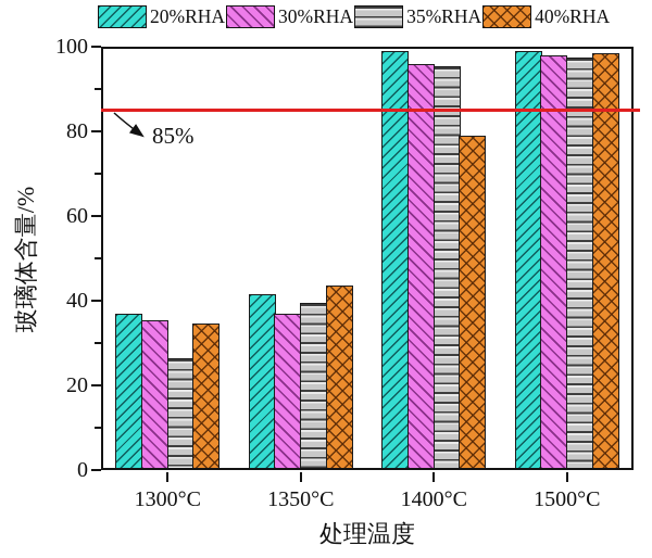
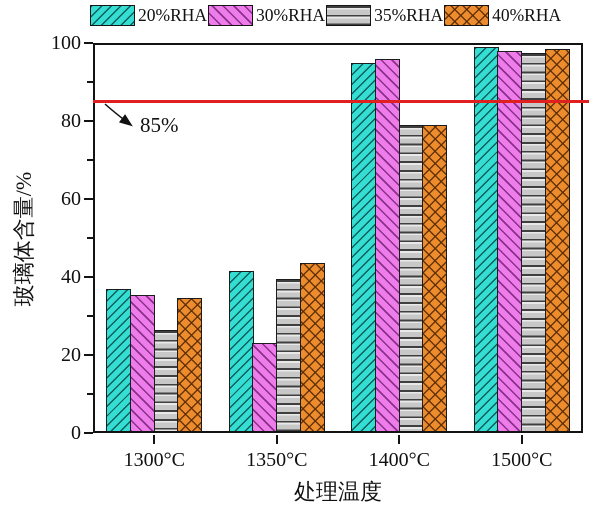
30%RHA/1350°C: 37 -> 23
20%RHA/1400°C: 99 -> 95
35%RHA/1400°C: 96 -> 79
